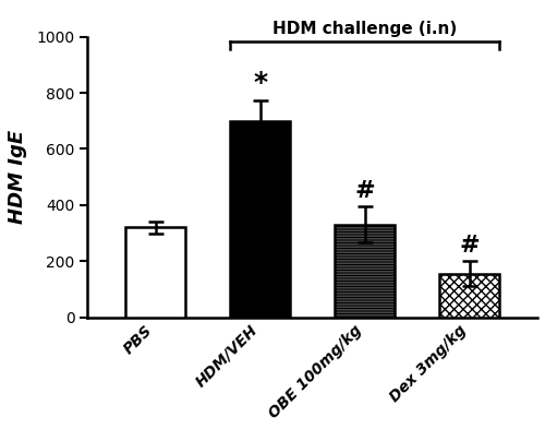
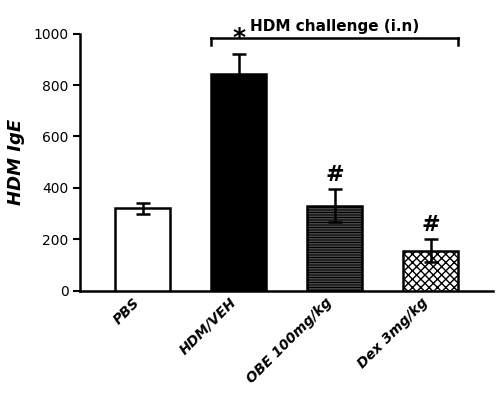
HDM/VEH: 700 -> 845
